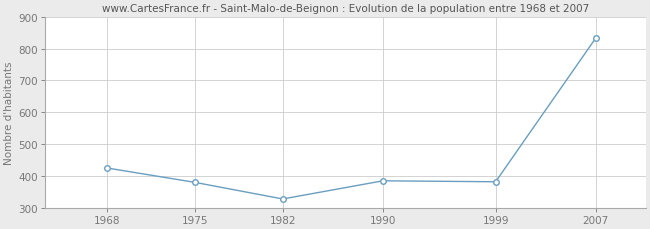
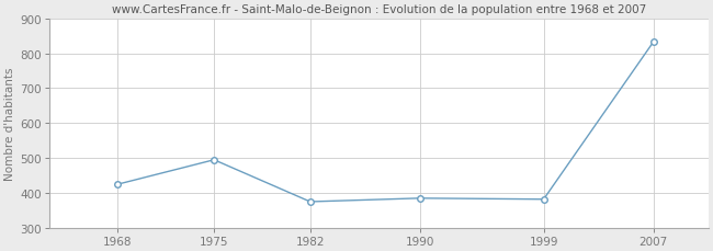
1975: 380 -> 495
1982: 328 -> 375
